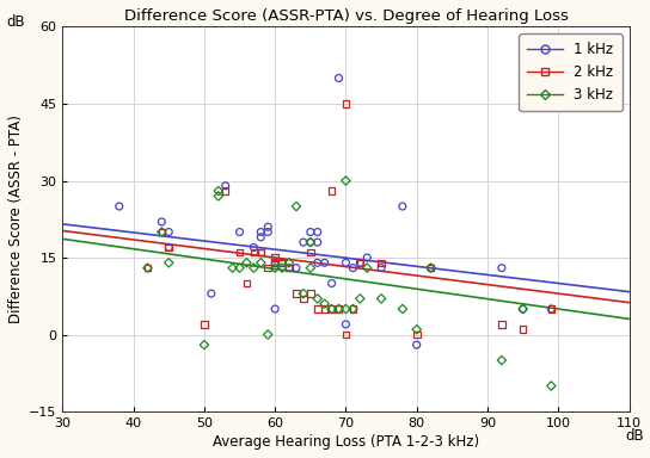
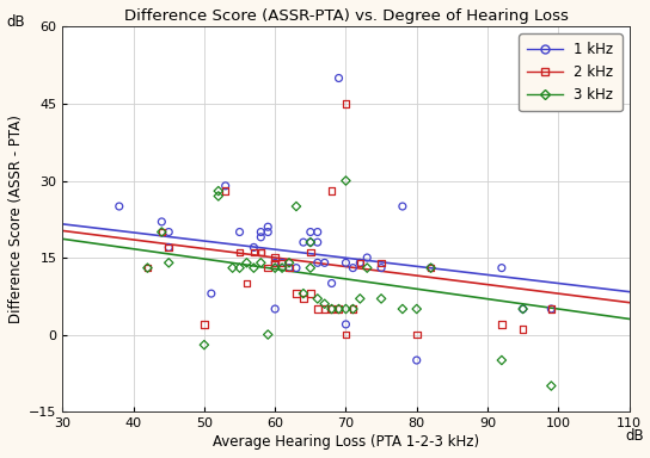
1 kHz/80: -2 -> -5
3 kHz/80: 1 -> 5
